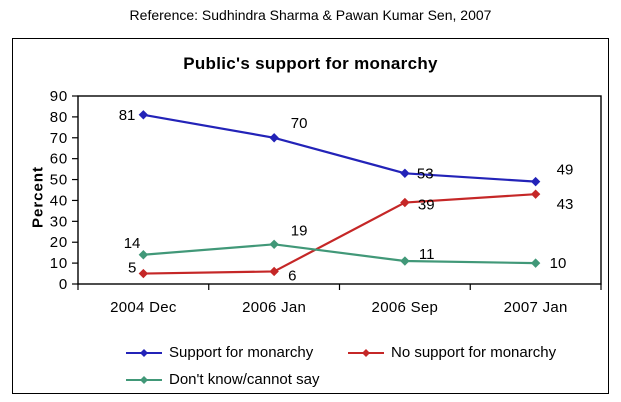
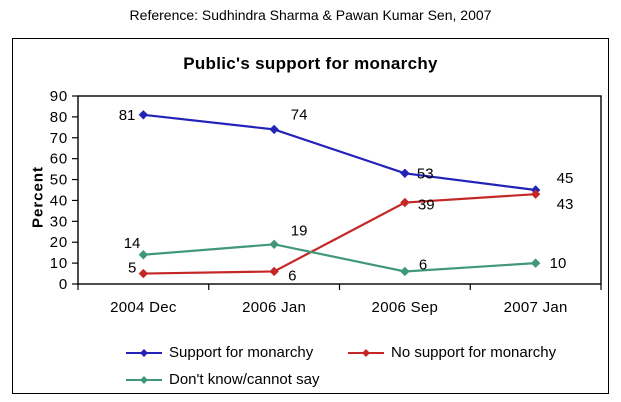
Support for monarchy/2006 Jan: 70 -> 74
Don't know/cannot say/2006 Sep: 11 -> 6
Support for monarchy/2007 Jan: 49 -> 45
